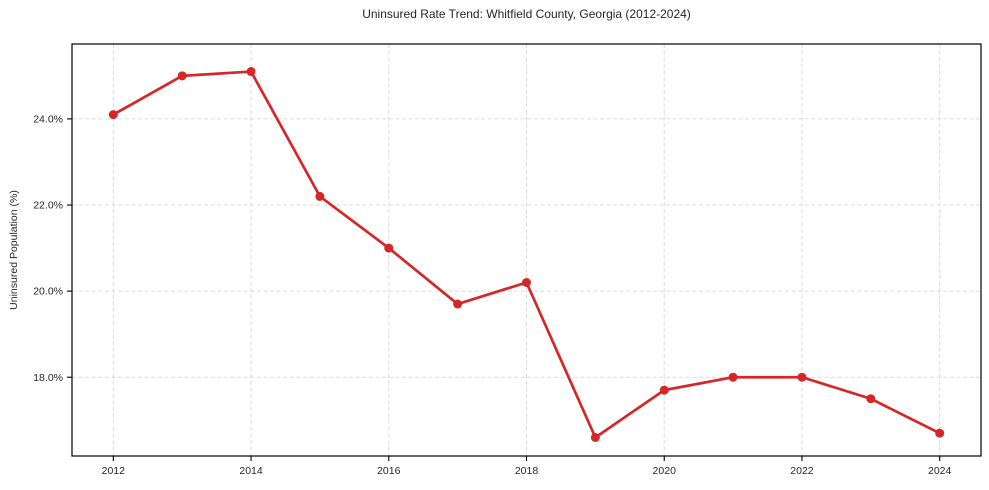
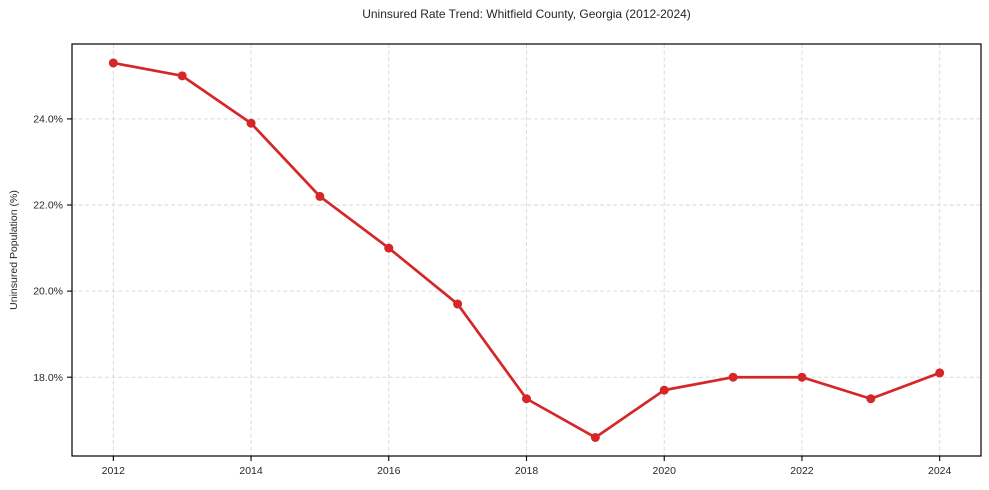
2012: 24.1% -> 25.3%
2014: 25.1% -> 23.9%
2018: 20.2% -> 17.5%
2024: 16.7% -> 18.1%
